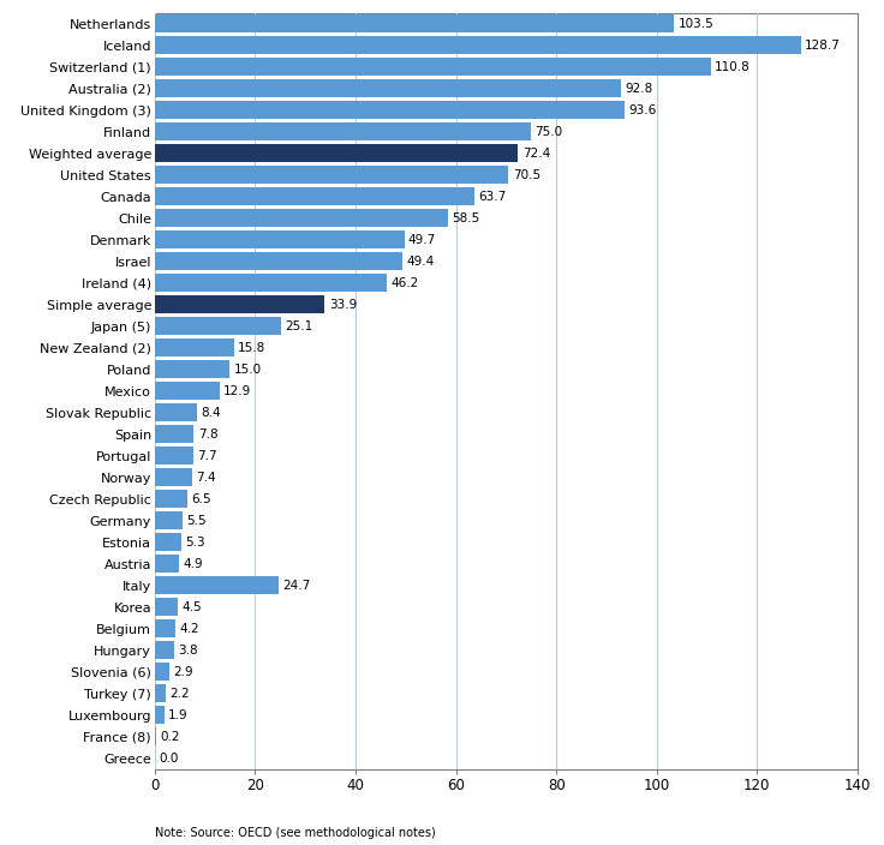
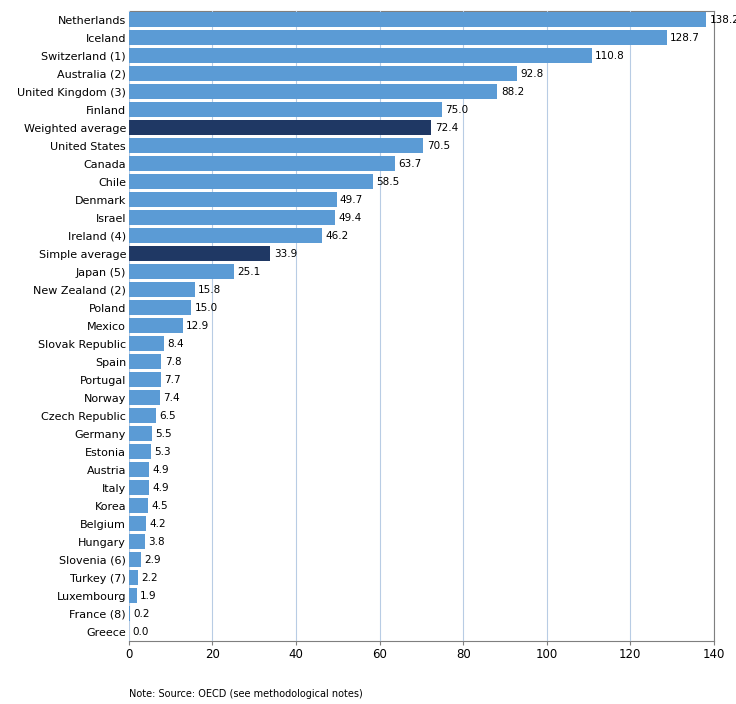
Netherlands: 103.5 -> 138.2
United Kingdom (3): 93.6 -> 88.2
Italy: 24.7 -> 4.9
